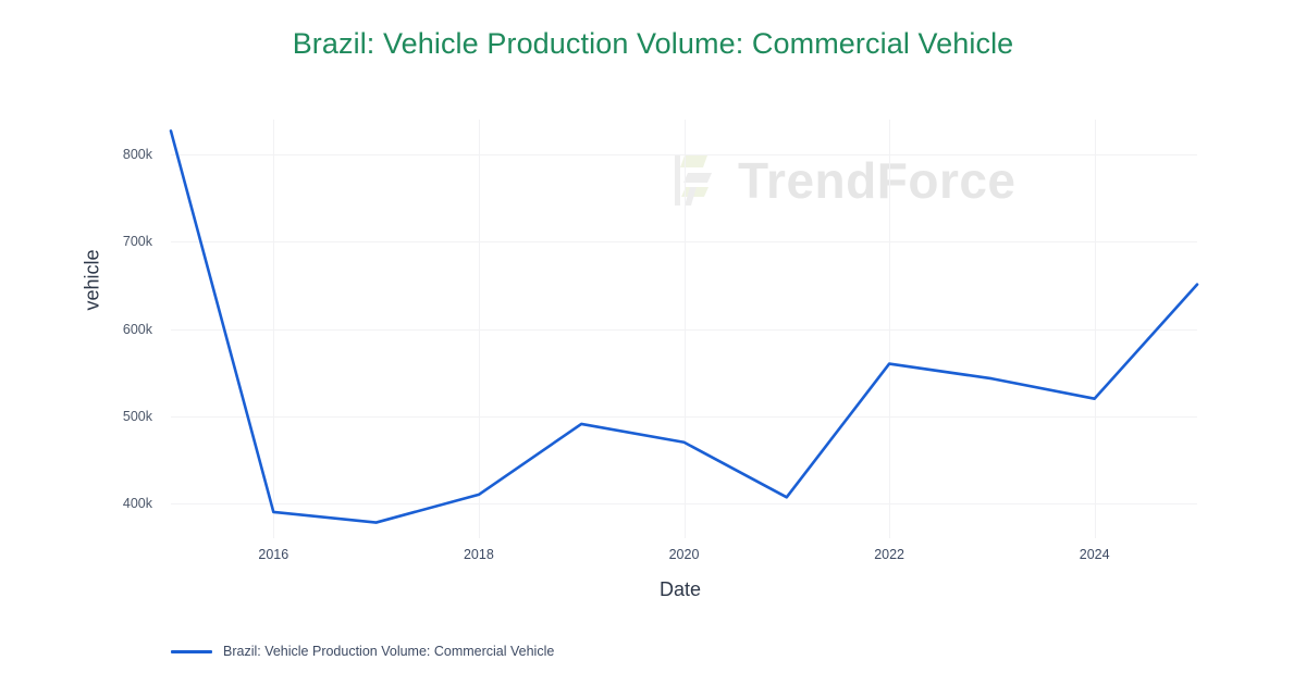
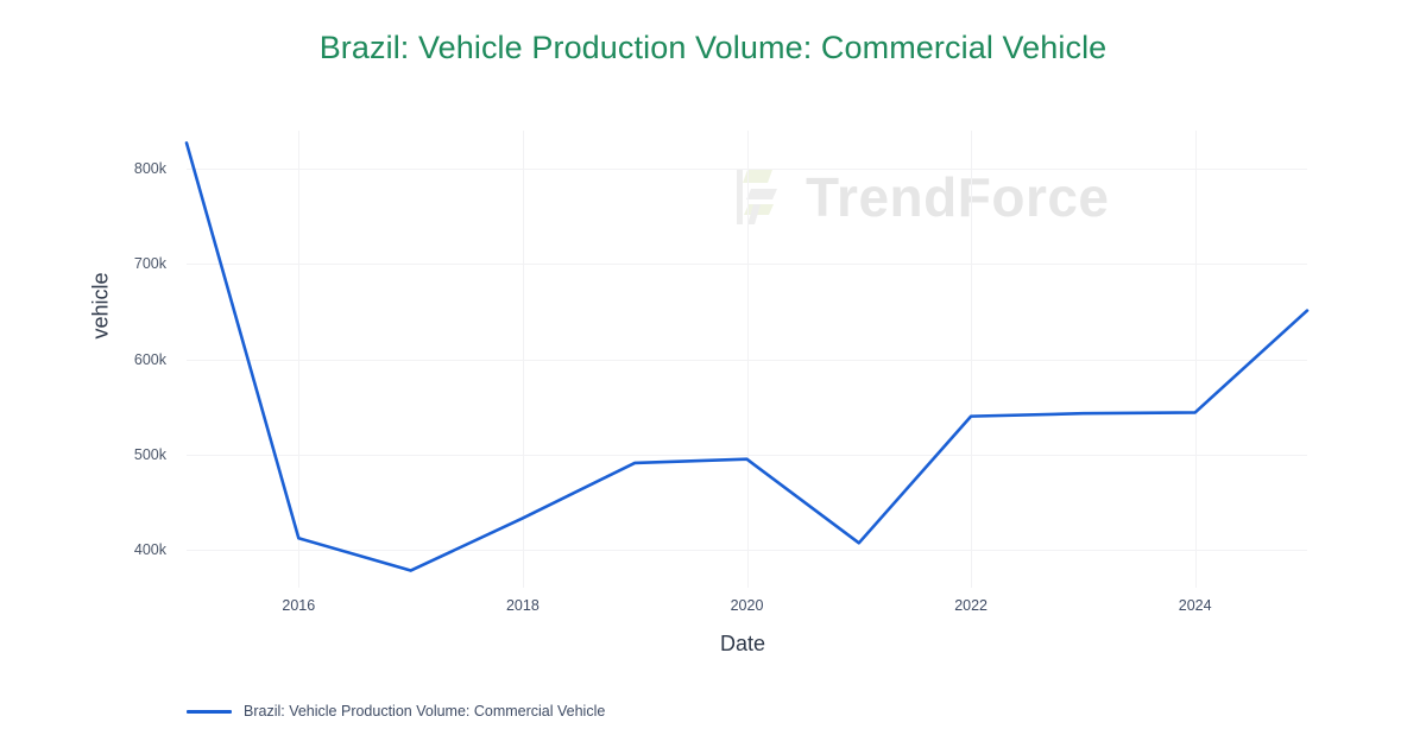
2016: 390k -> 410k
2018: 410k -> 430k
2020: 470k -> 500k
2022: 560k -> 540k
2024: 520k -> 540k
